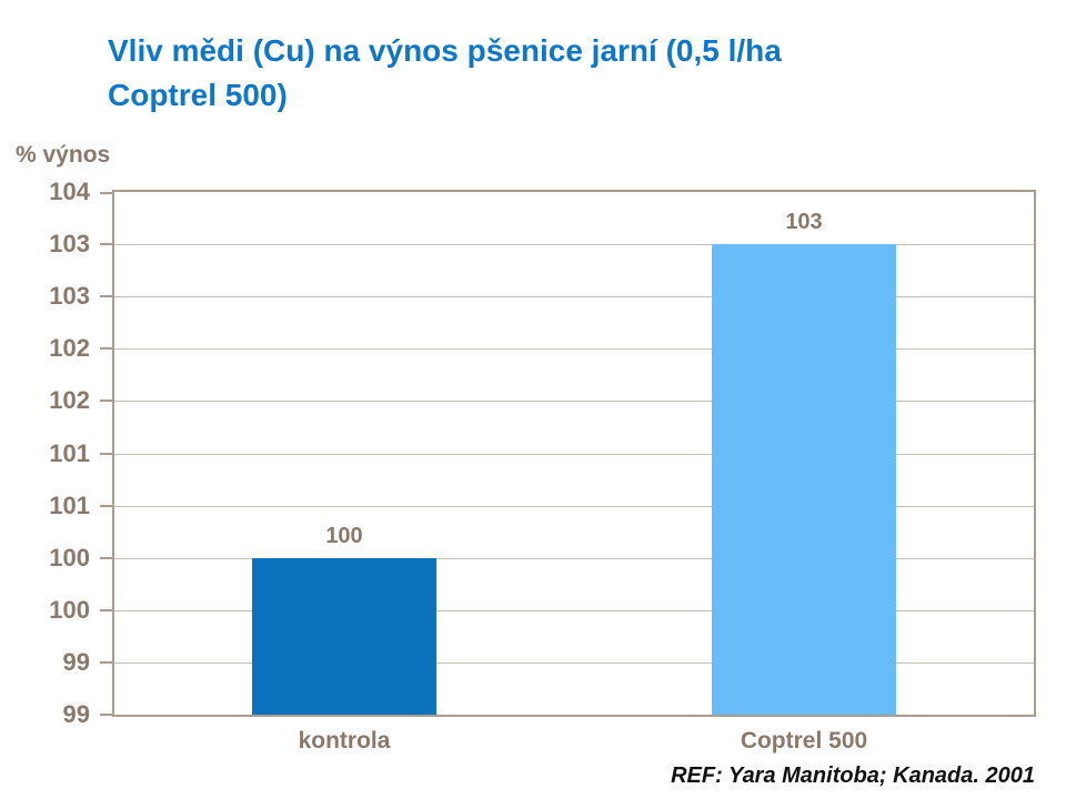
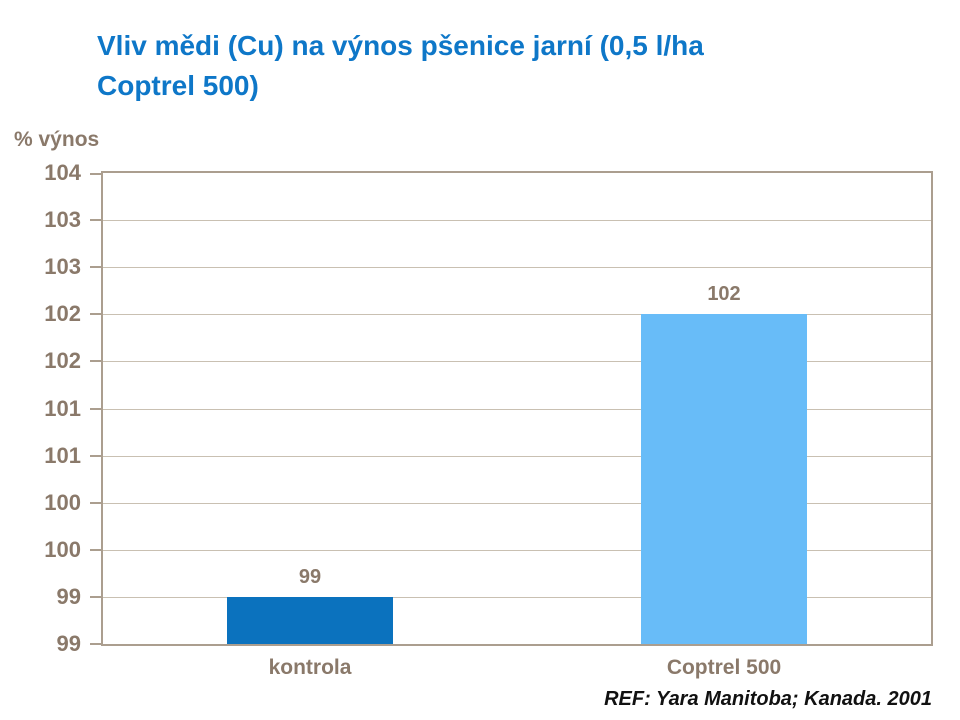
kontrola: 100 -> 99
Coptrel 500: 103 -> 102
